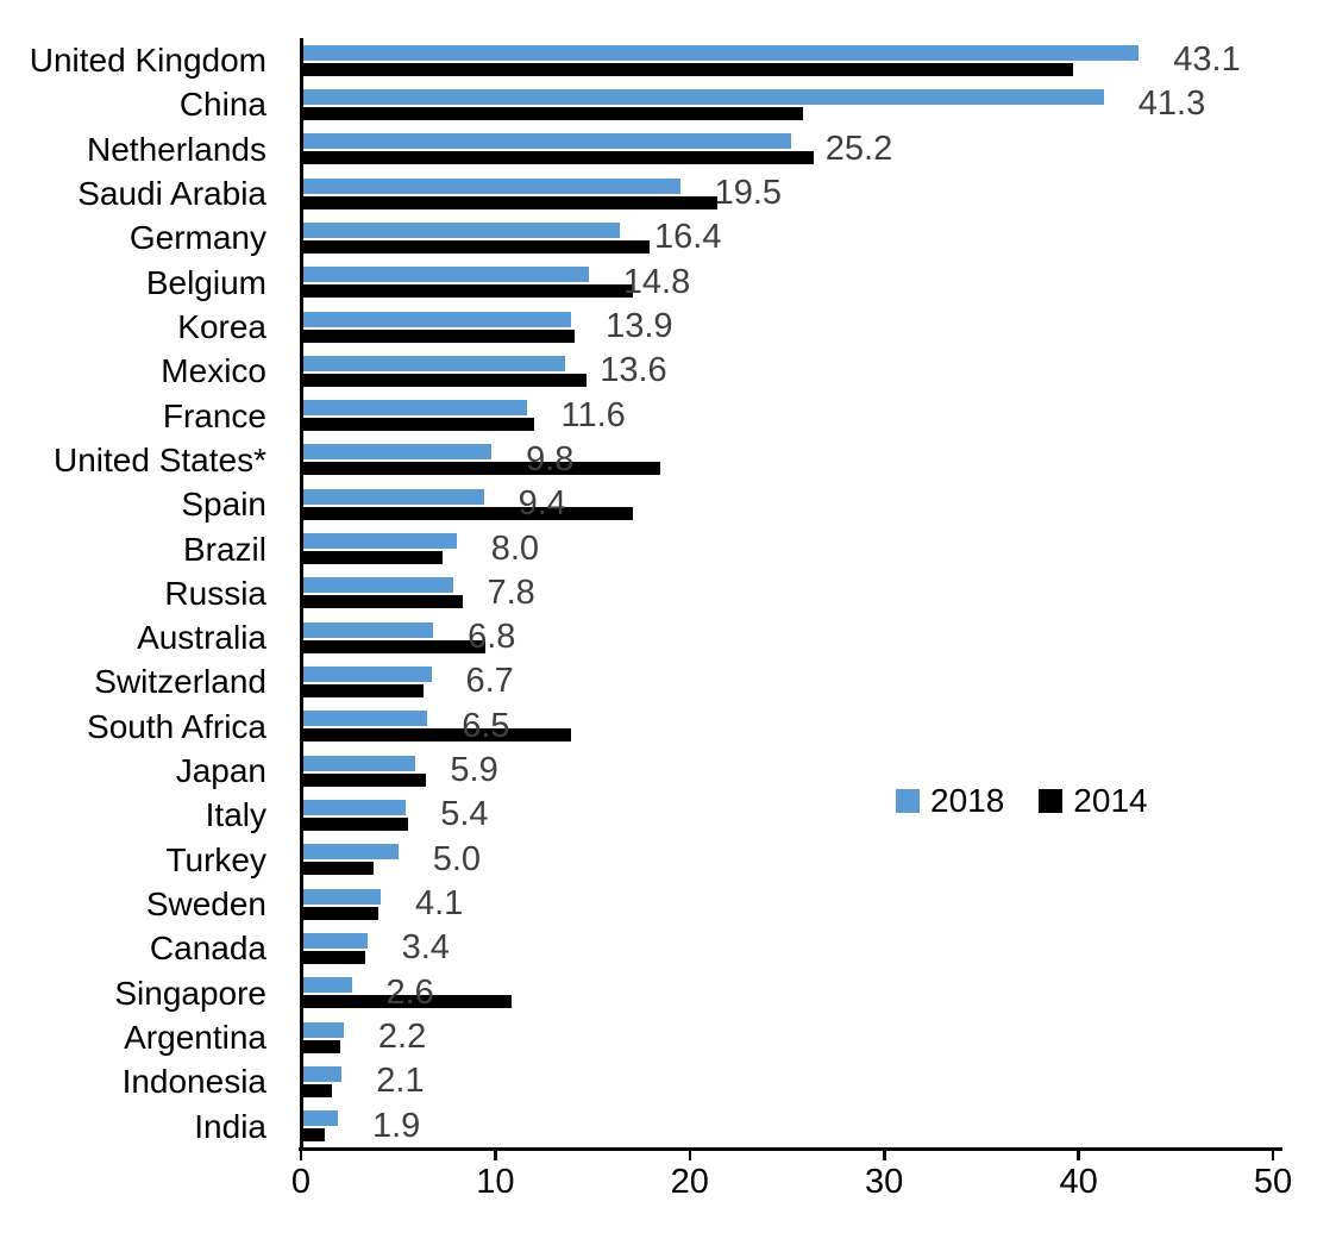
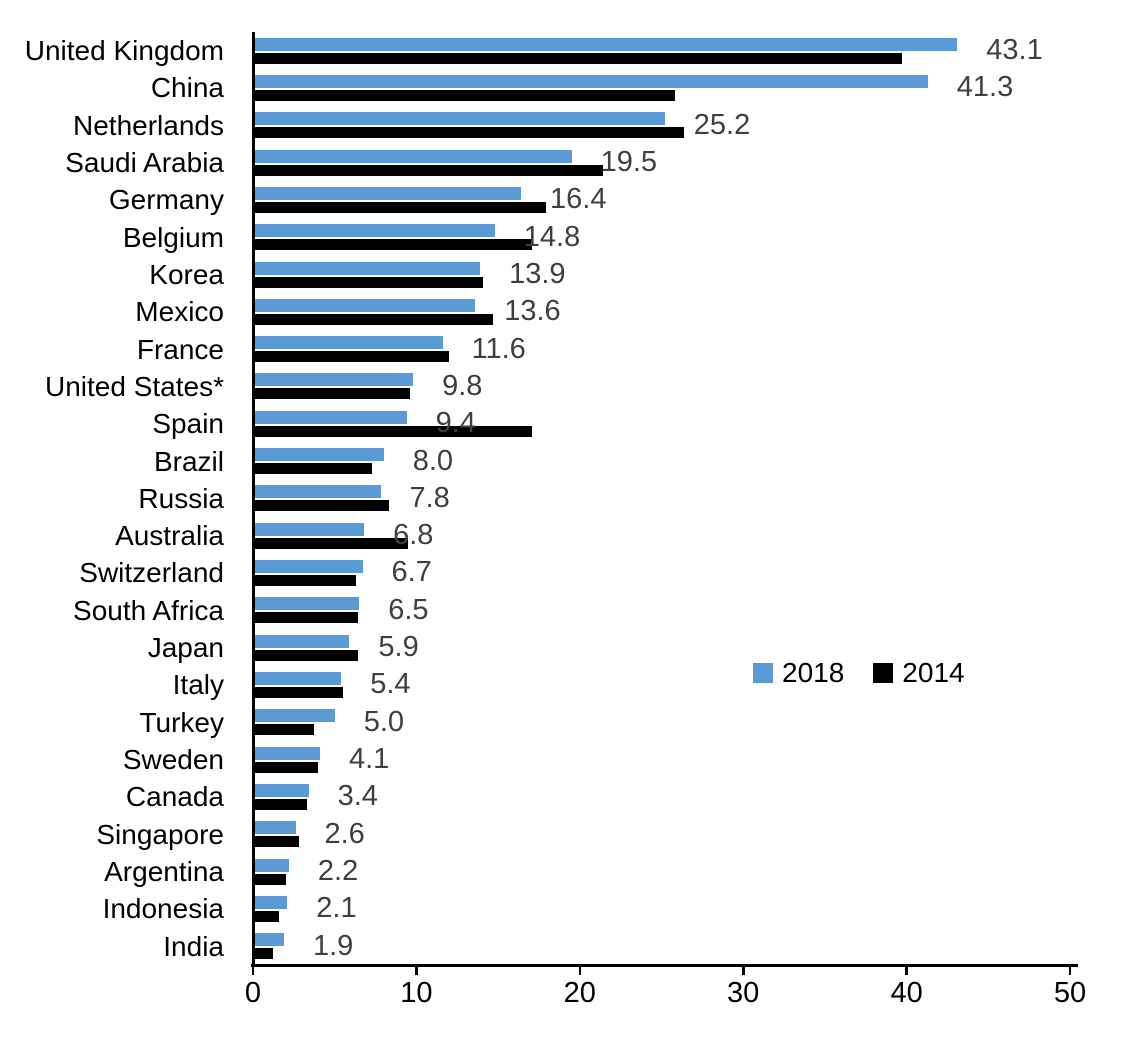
2014/United States*: 18.5 -> 9.6
2014/South Africa: 13.9 -> 6.4
2014/Singapore: 10.8 -> 2.8
